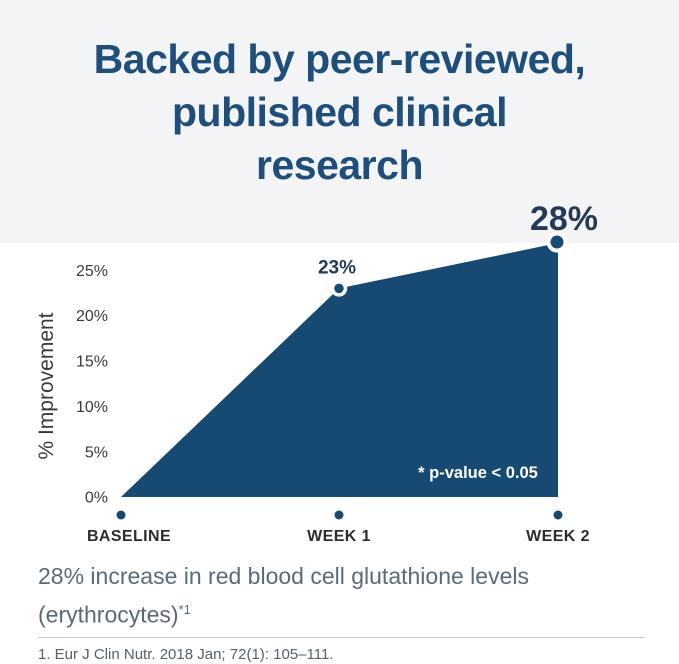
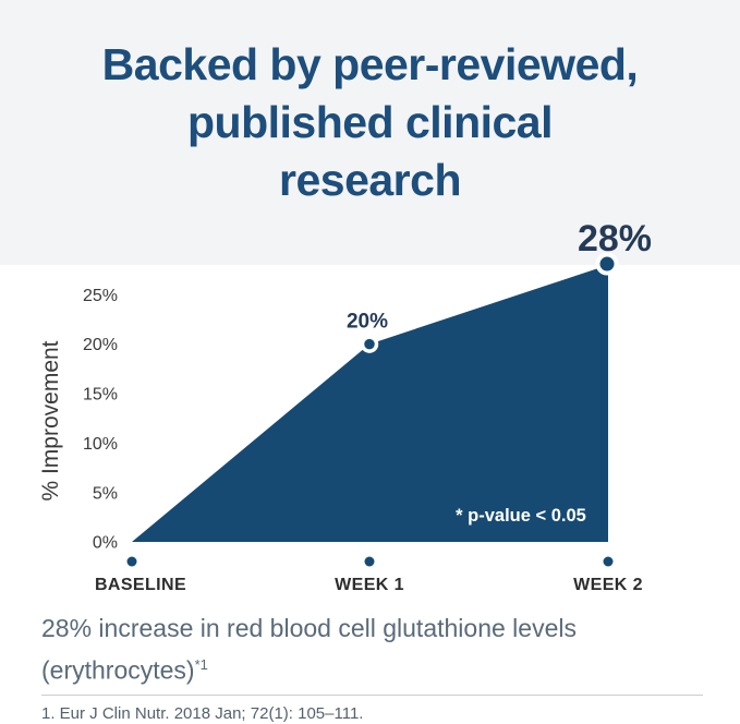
WEEK 1: 23% -> 20%
